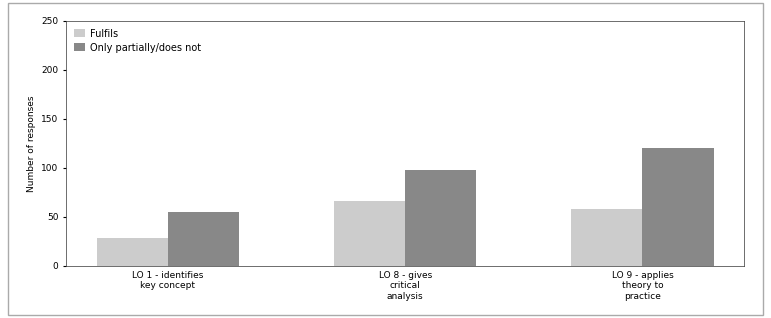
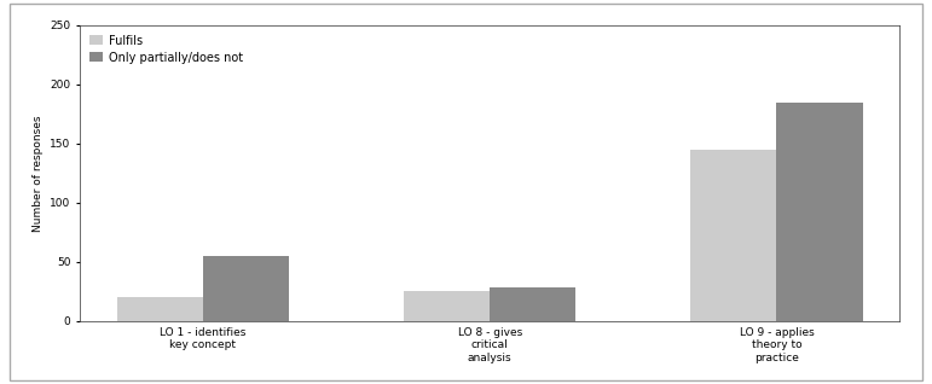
Fulfils/LO 1 - identifies key concept: 28 -> 20
Fulfils/LO 8 - gives critical analysis: 66 -> 25
Only partially/does not/LO 8 - gives critical analysis: 98 -> 28
Fulfils/LO 9 - applies theory to practice: 58 -> 145
Only partially/does not/LO 9 - applies theory to practice: 120 -> 185
